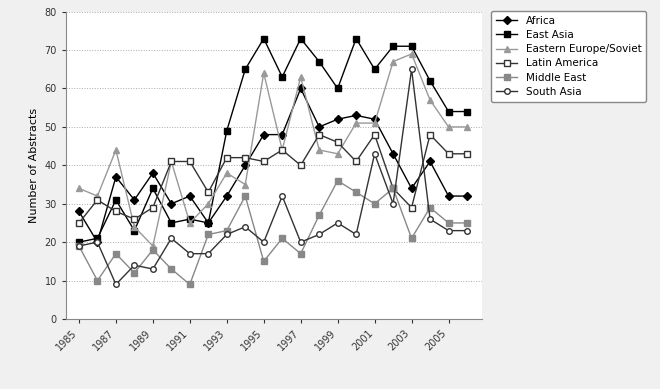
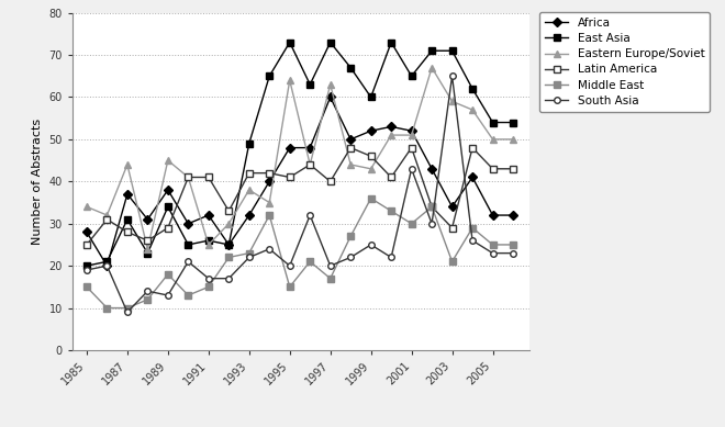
Middle East/1985: 19 -> 15
Middle East/1987: 17 -> 10
Eastern Europe/Soviet/1989: 19 -> 45
Middle East/1991: 9 -> 15
Eastern Europe/Soviet/2003: 69 -> 59
